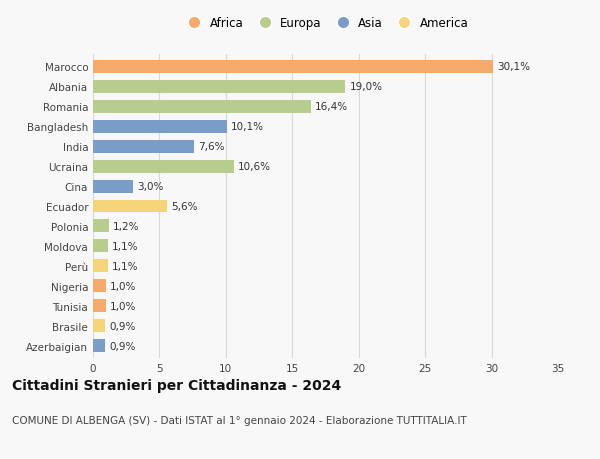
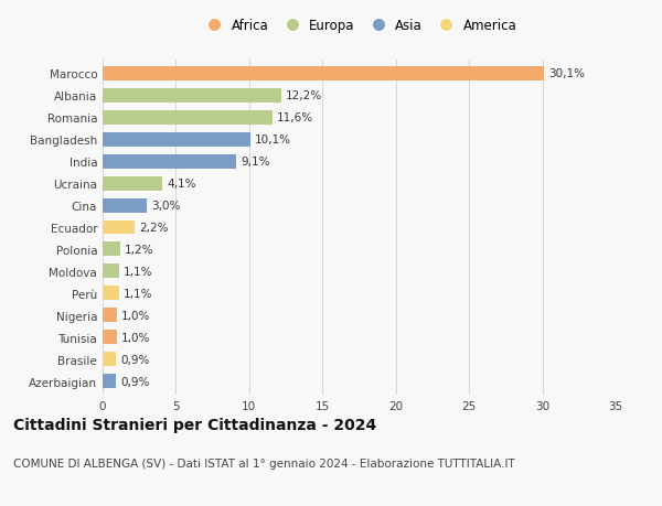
Albania: 19,0% -> 12,2%
Romania: 16,4% -> 11,6%
India: 7,6% -> 9,1%
Ucraina: 10,6% -> 4,1%
Ecuador: 5,6% -> 2,2%
